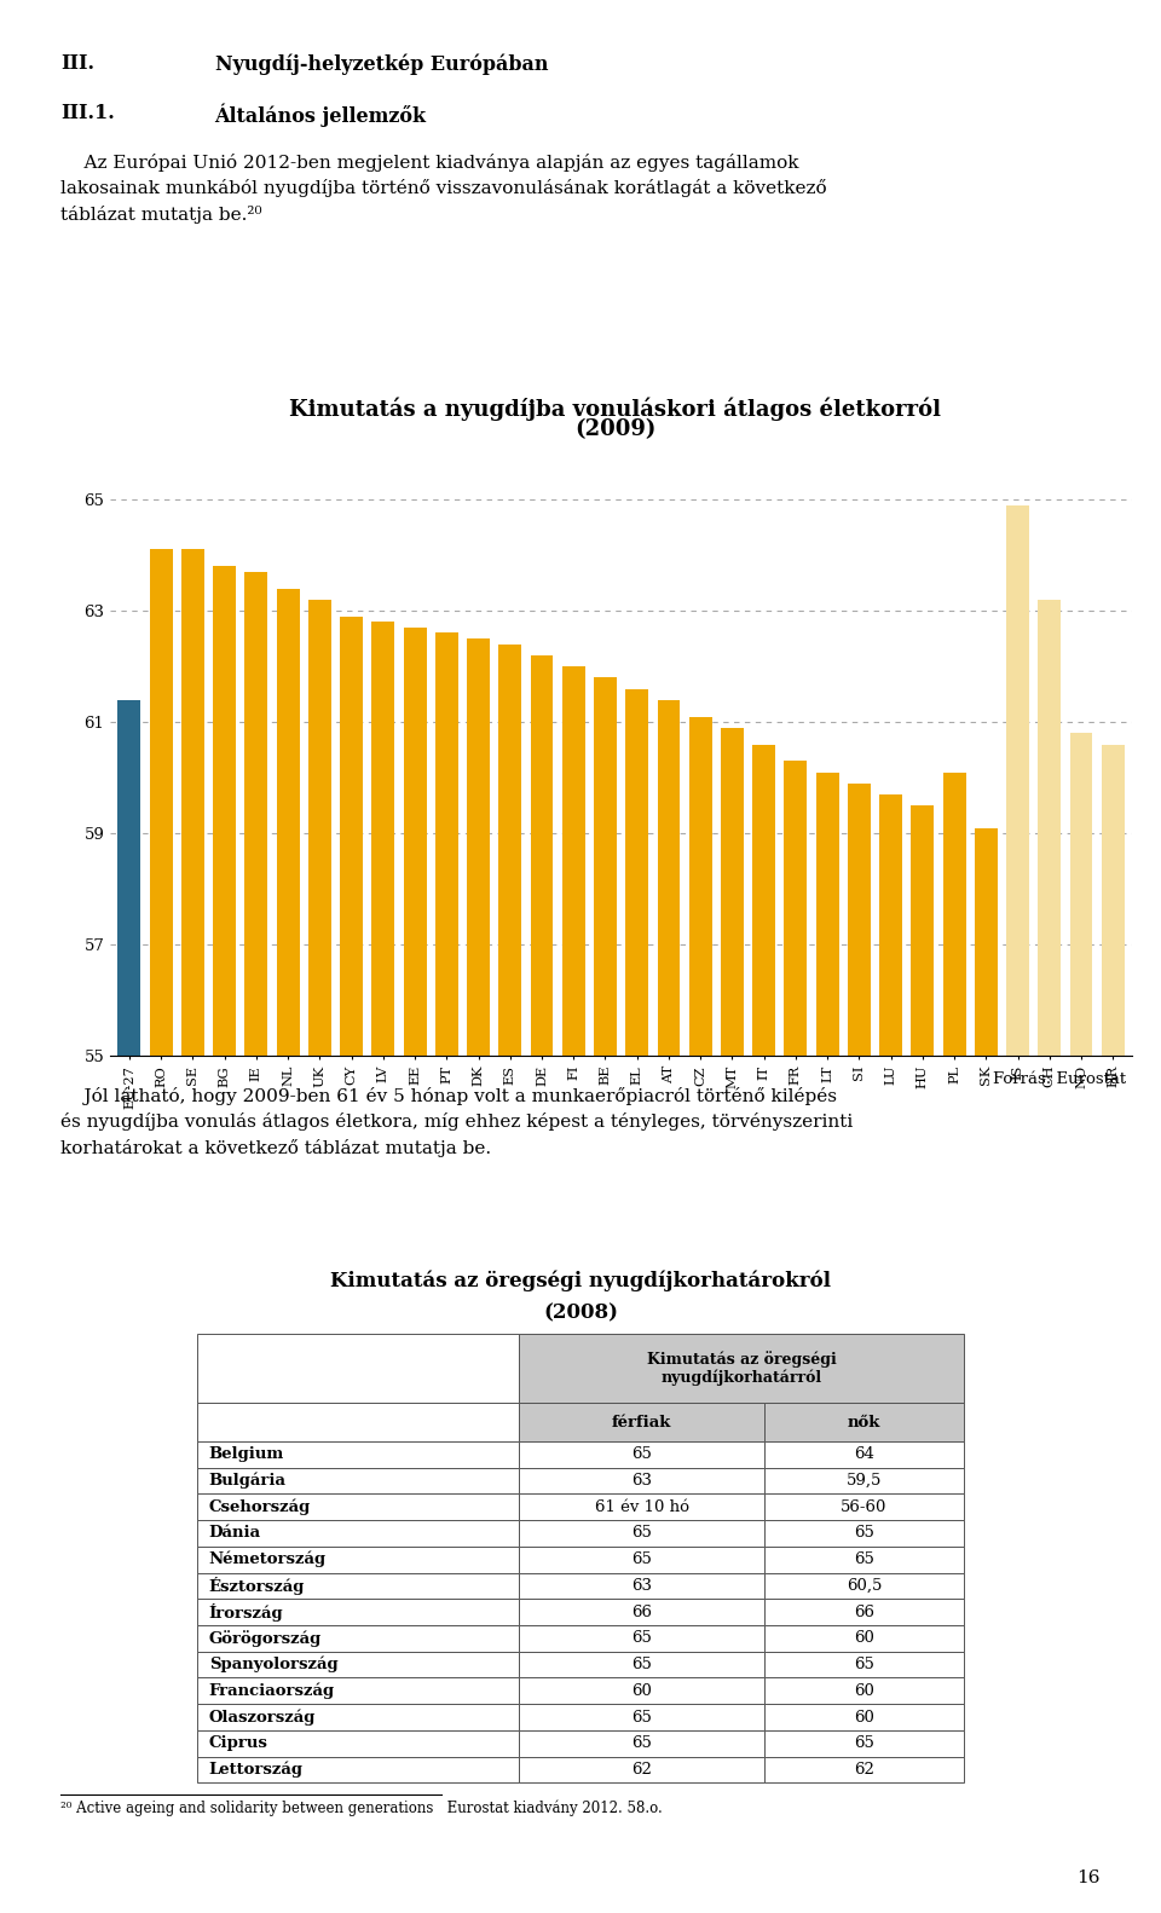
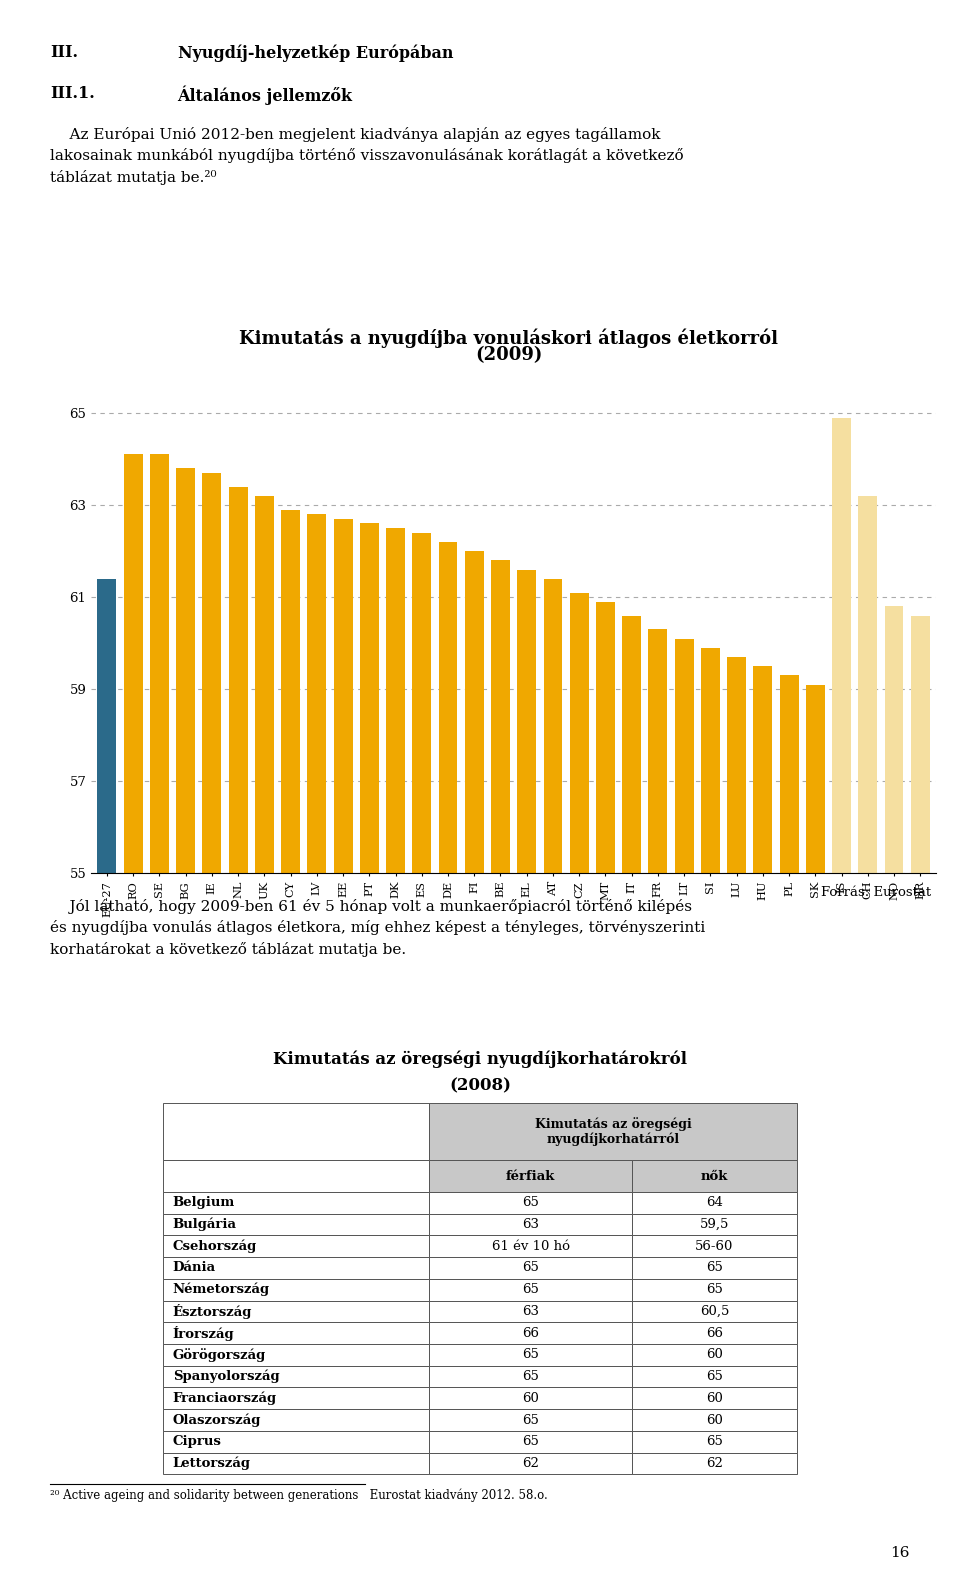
PL: 60.1 -> 59.3
